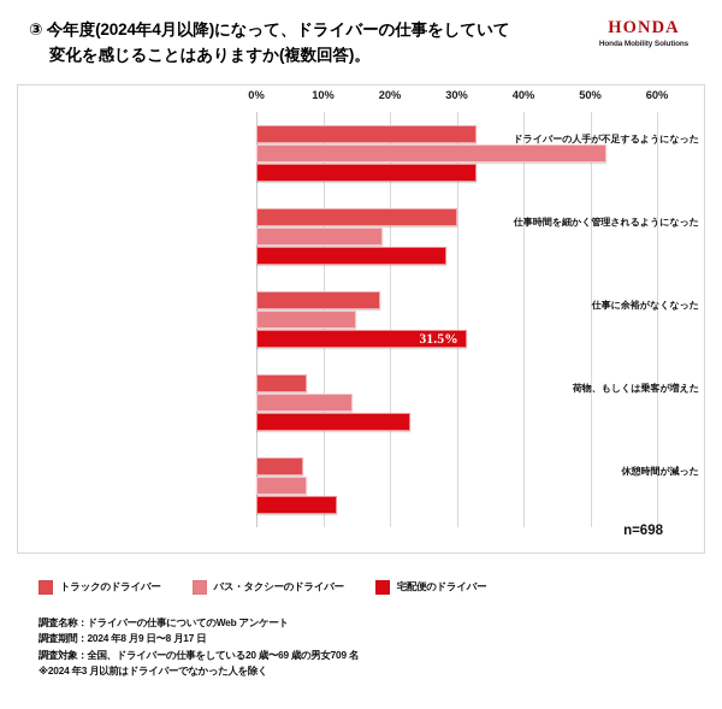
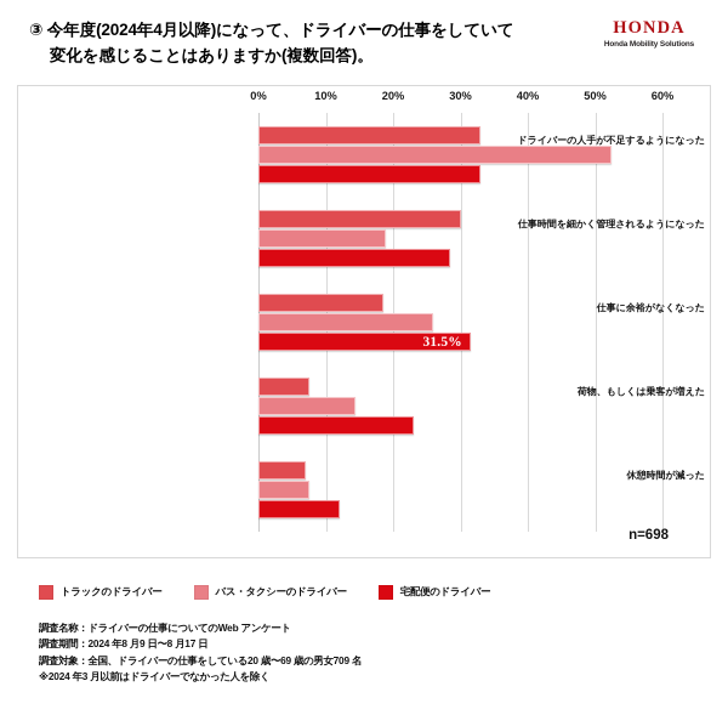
バス・タクシーのドライバー/仕事に余裕がなくなった: 15% -> 26%
